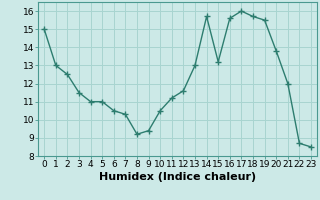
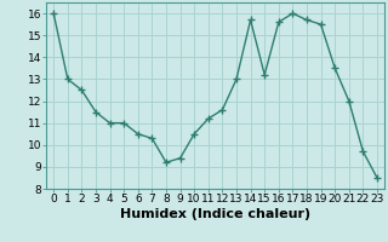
0: 15.0 -> 16.0
20: 13.8 -> 13.5
22: 8.7 -> 9.7
